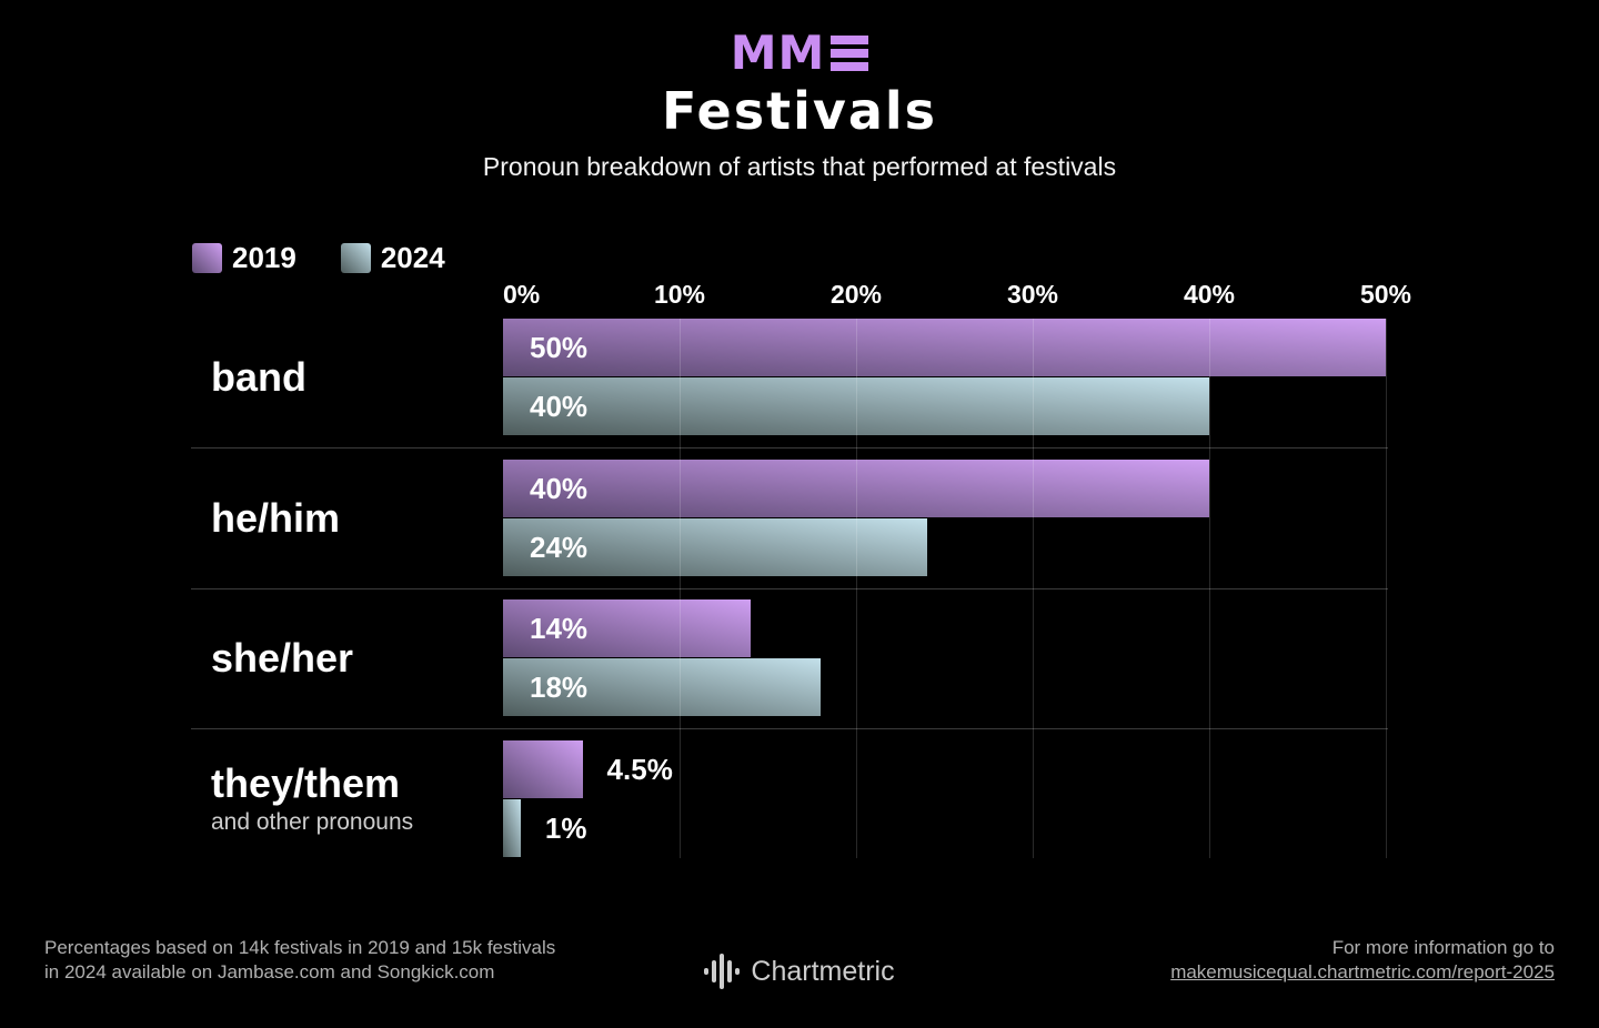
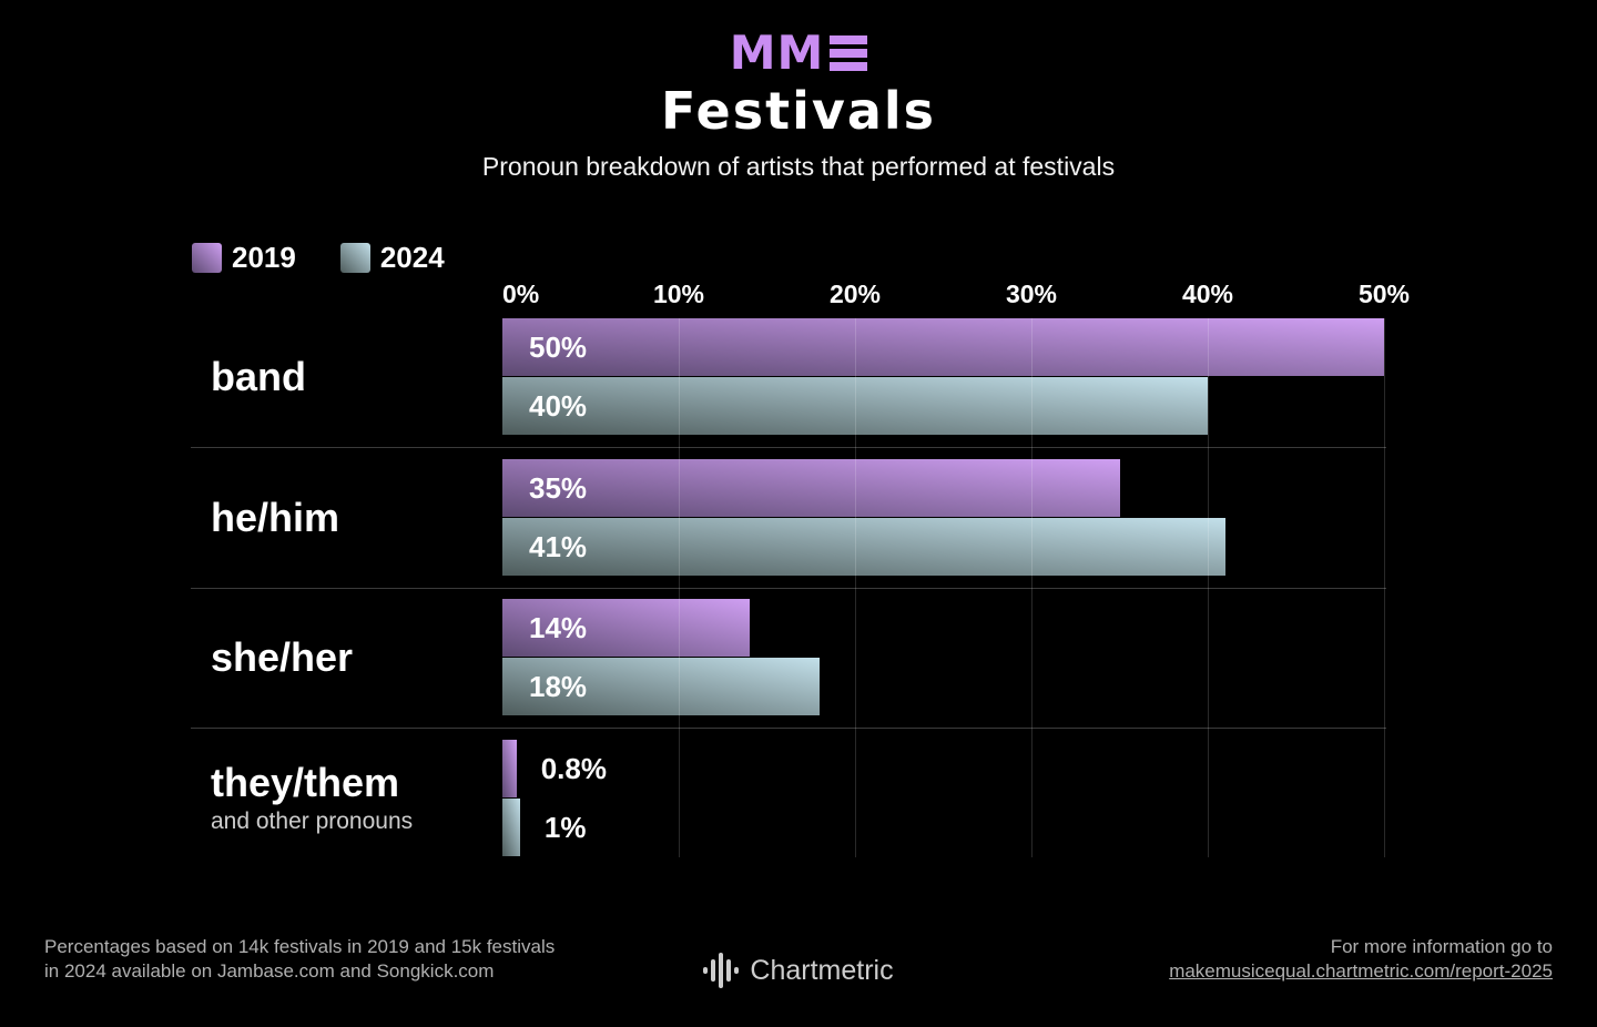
2019/he/him: 40% -> 35%
2024/he/him: 24% -> 41%
2019/they/them: 4.5% -> 0.8%
